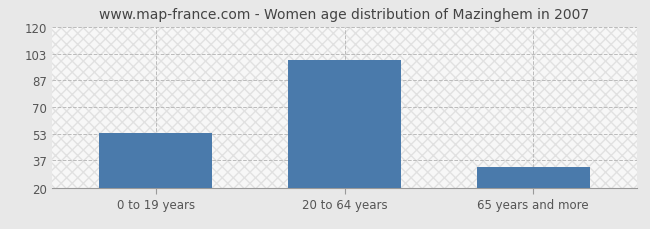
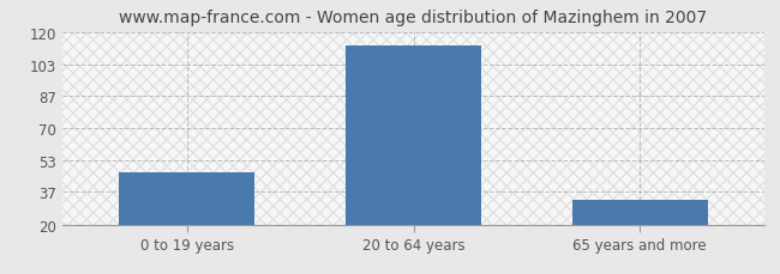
0 to 19 years: 54 -> 47
20 to 64 years: 99 -> 113
